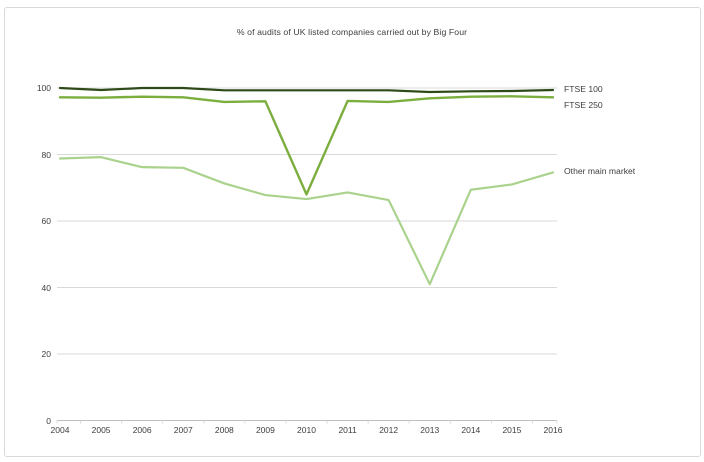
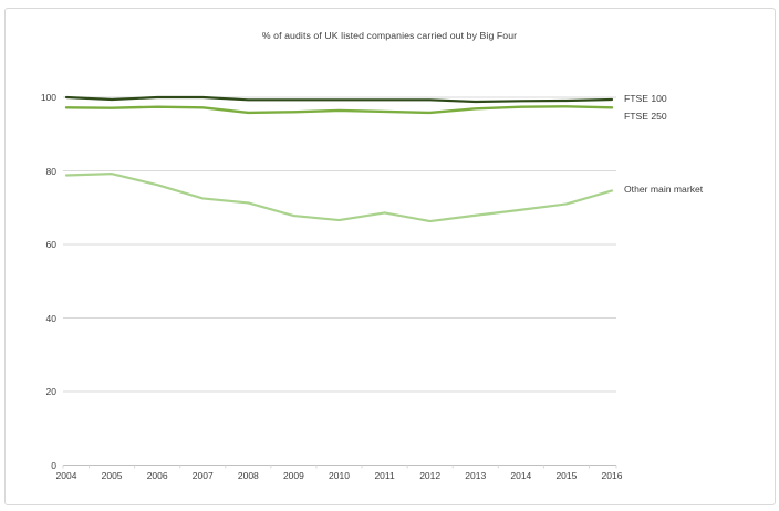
Other main market/2007: 76 -> 72
FTSE 250/2010: 68 -> 96
Other main market/2013: 41 -> 68
